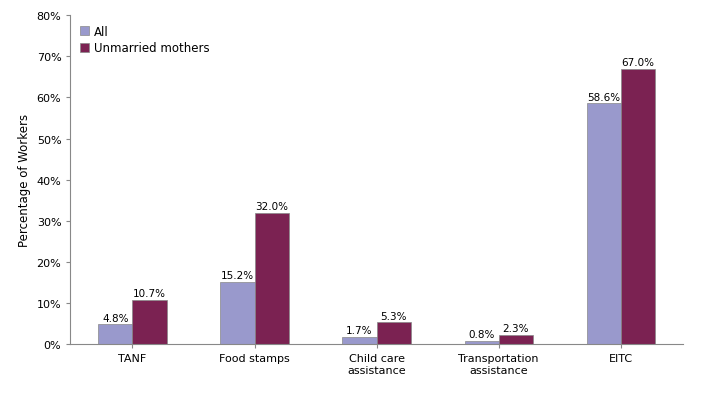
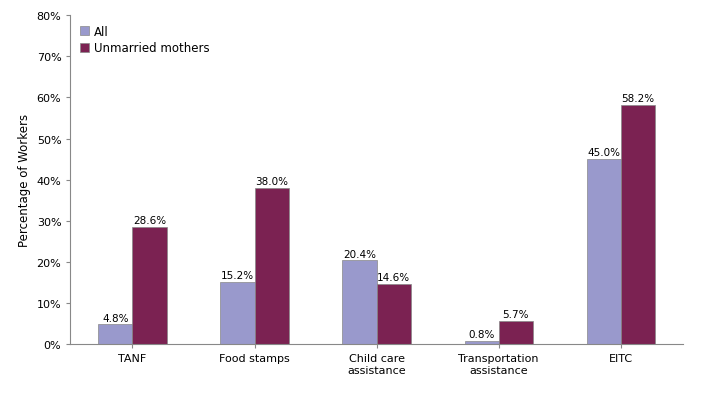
Unmarried mothers/TANF: 10.7% -> 28.6%
Unmarried mothers/Food stamps: 32.0% -> 38.0%
All/Child care assistance: 1.7% -> 20.4%
Unmarried mothers/Child care assistance: 5.3% -> 14.6%
Unmarried mothers/Transportation assistance: 2.3% -> 5.7%
All/EITC: 58.6% -> 45.0%
Unmarried mothers/EITC: 67.0% -> 58.2%
